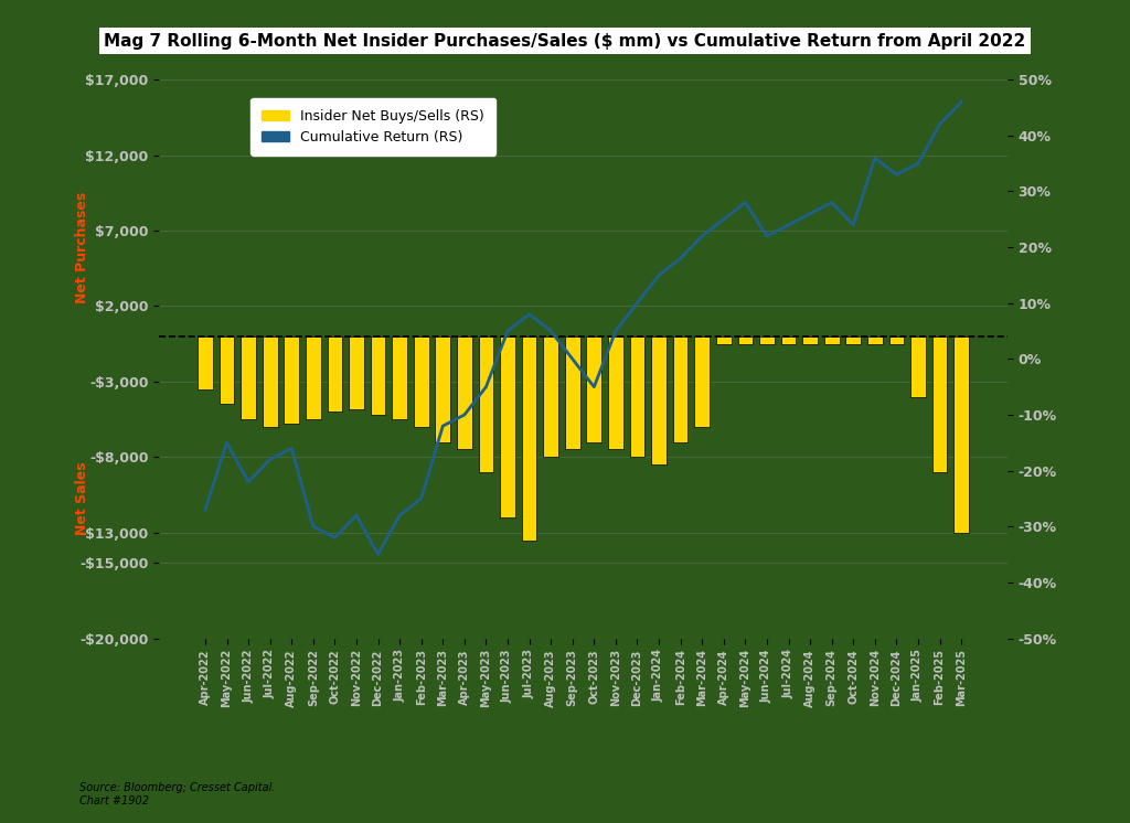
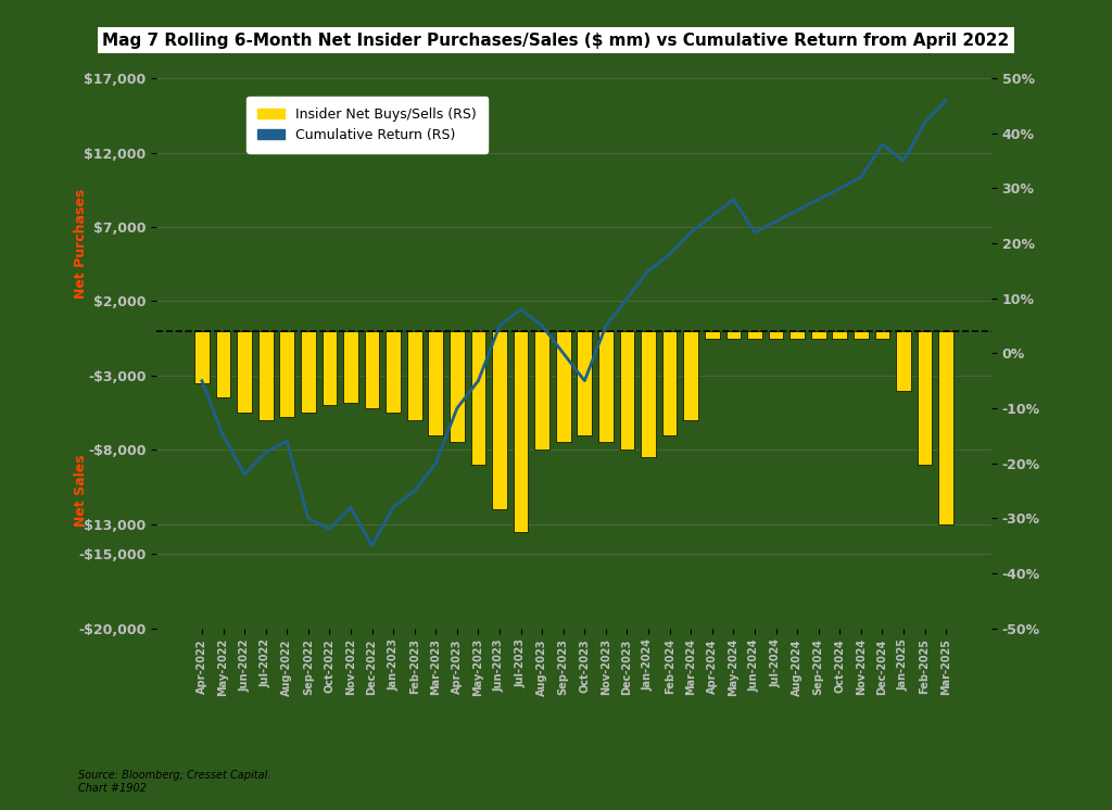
Cumulative Return (RS)/Apr-2022: -27% -> -5%
Cumulative Return (RS)/Mar-2023: -12% -> -20%
Cumulative Return (RS)/Oct-2024: 24% -> 30%
Cumulative Return (RS)/Nov-2024: 36% -> 32%
Cumulative Return (RS)/Dec-2024: 33% -> 38%
